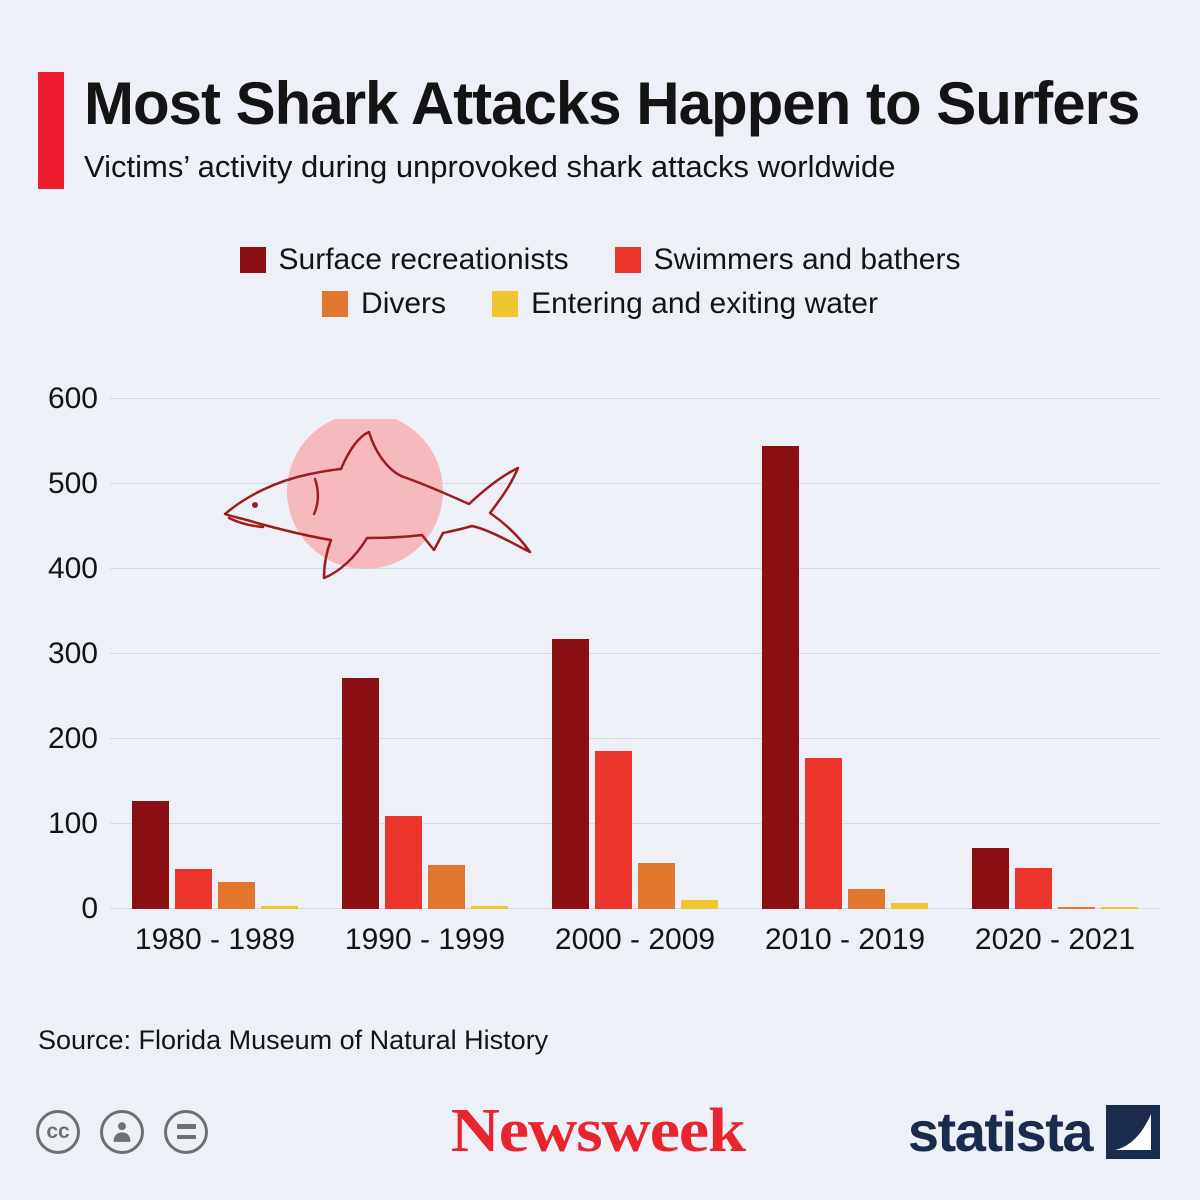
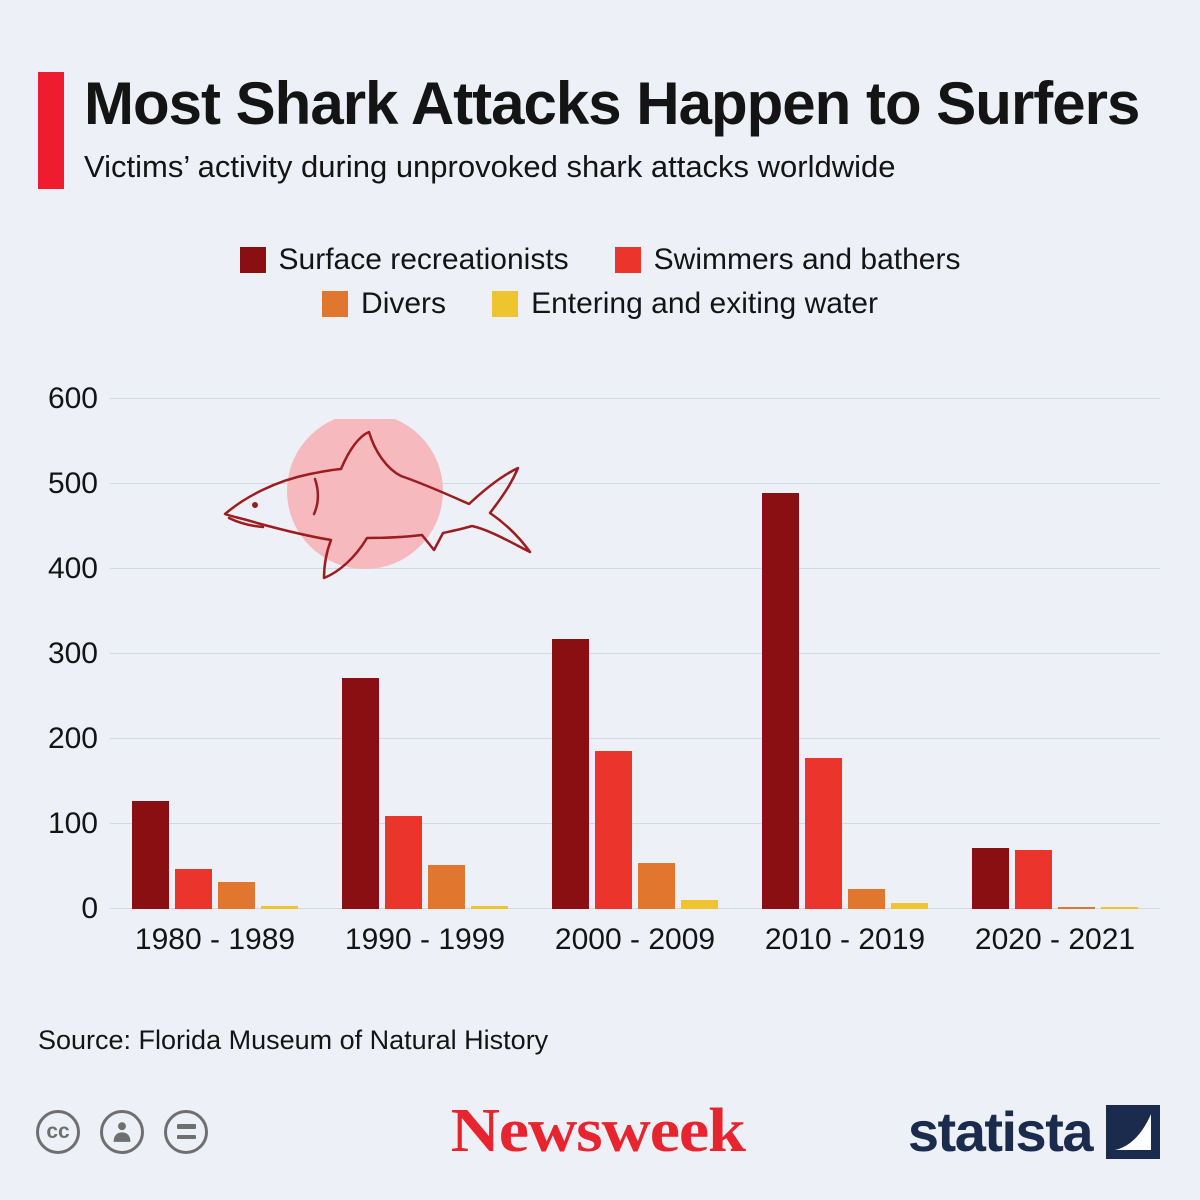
Surface recreationists/2010 - 2019: 540 -> 490
Swimmers and bathers/2020 - 2021: 50 -> 70
